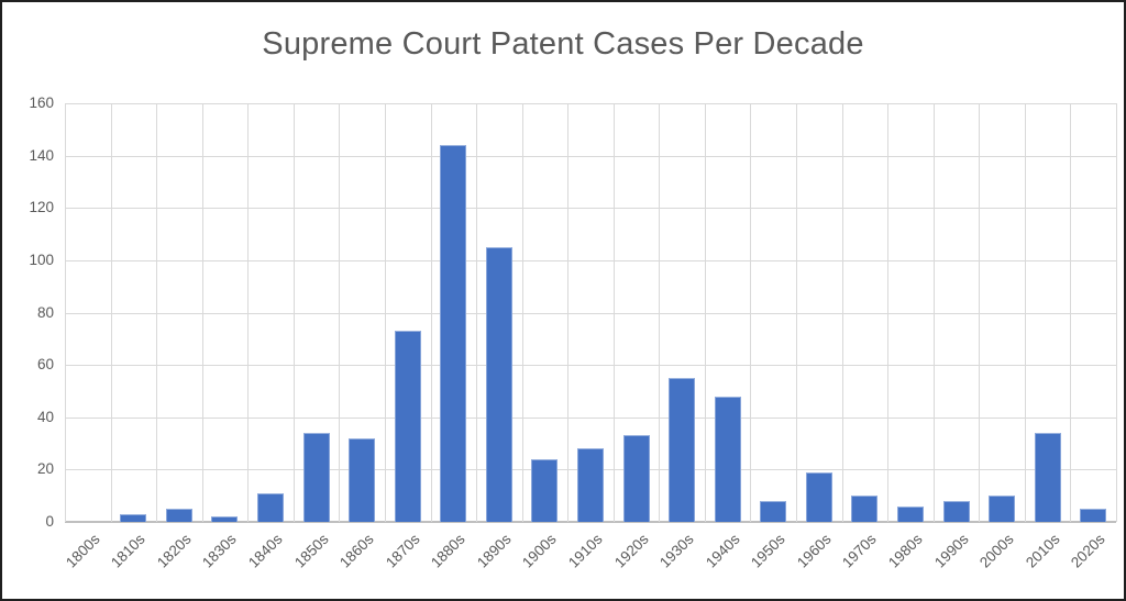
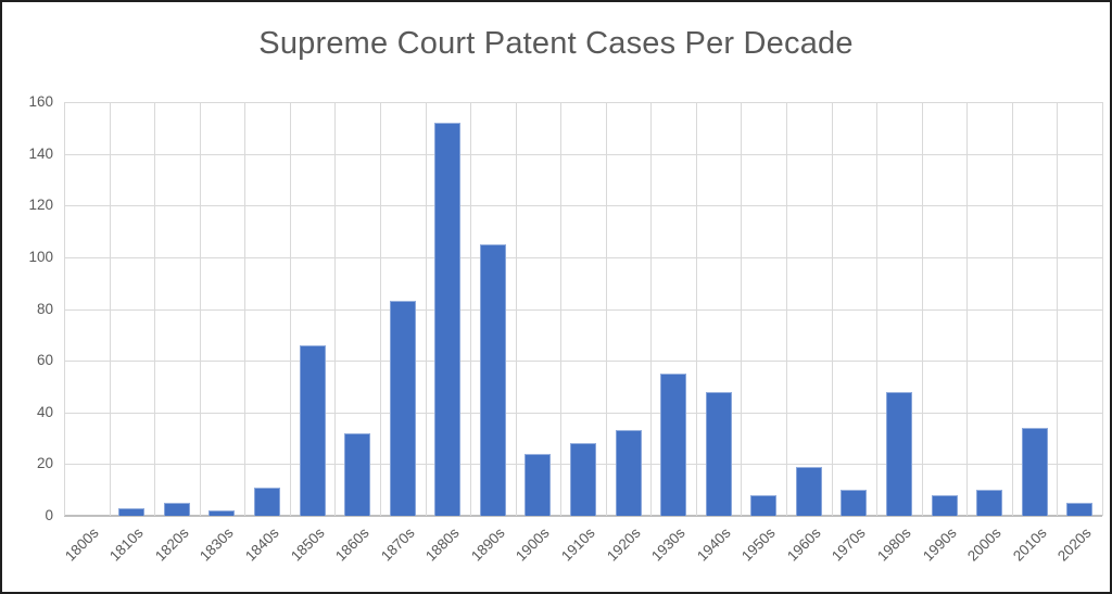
1850s: 34 -> 66
1870s: 73 -> 83
1880s: 144 -> 152
1980s: 6 -> 48
